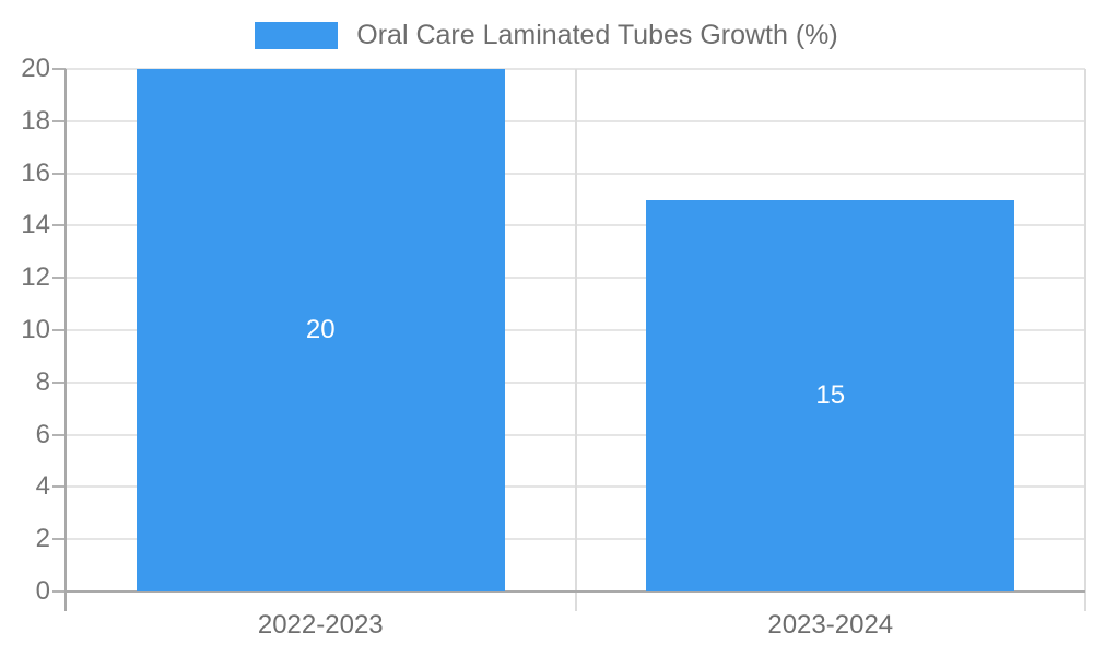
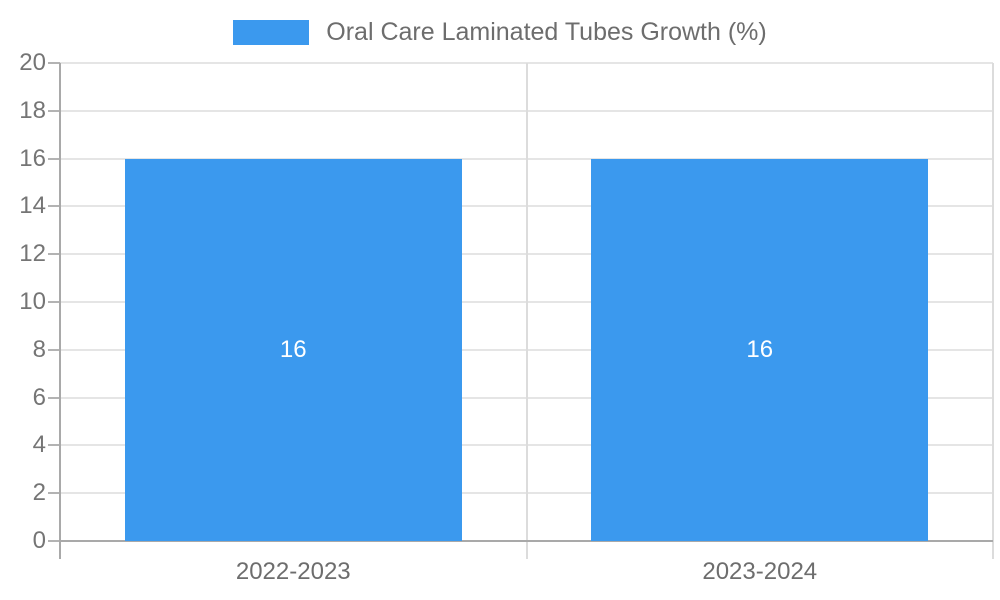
2022-2023: 20 -> 16
2023-2024: 15 -> 16
